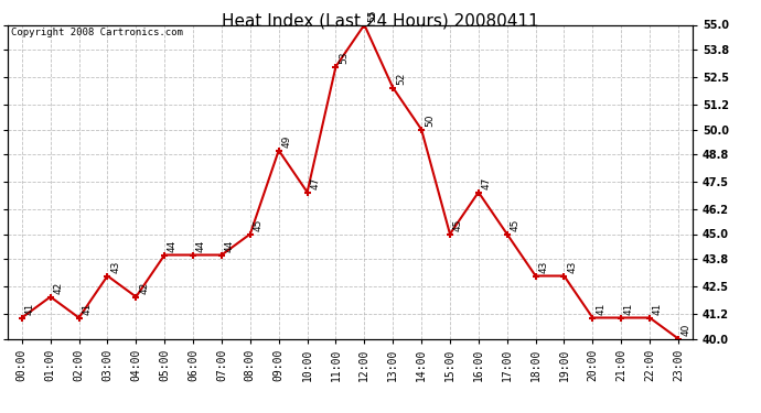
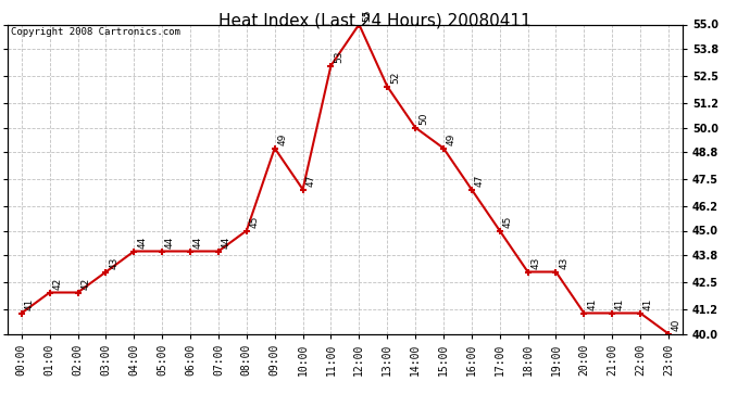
02:00: 41 -> 42
04:00: 42 -> 44
15:00: 45 -> 49
